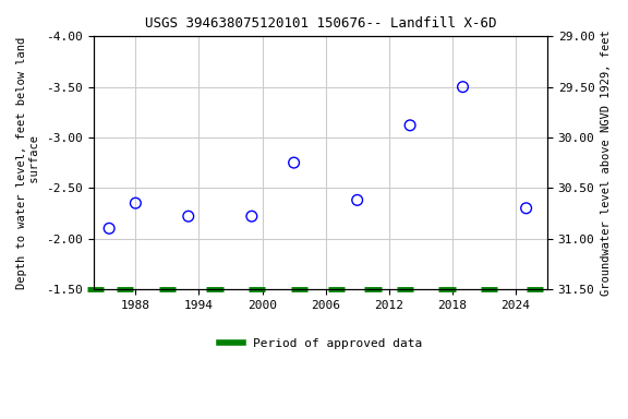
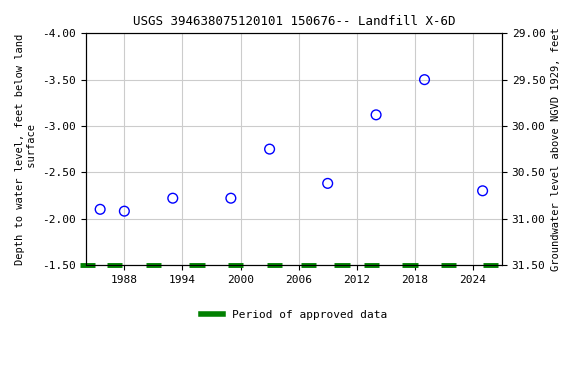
1988: -2.35 -> -2.08
